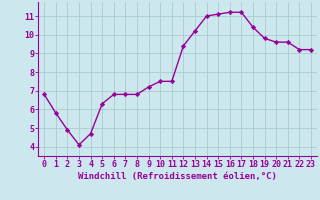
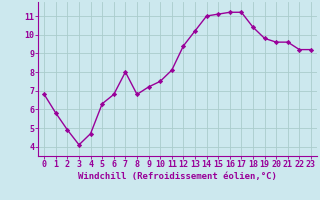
7: 6.8 -> 8.0
11: 7.5 -> 8.1
